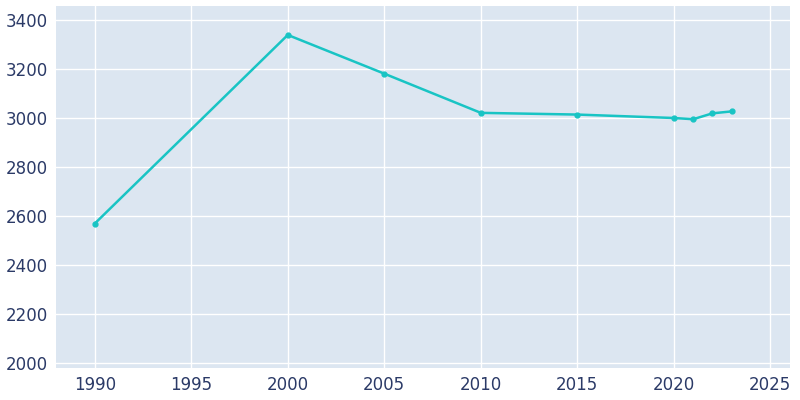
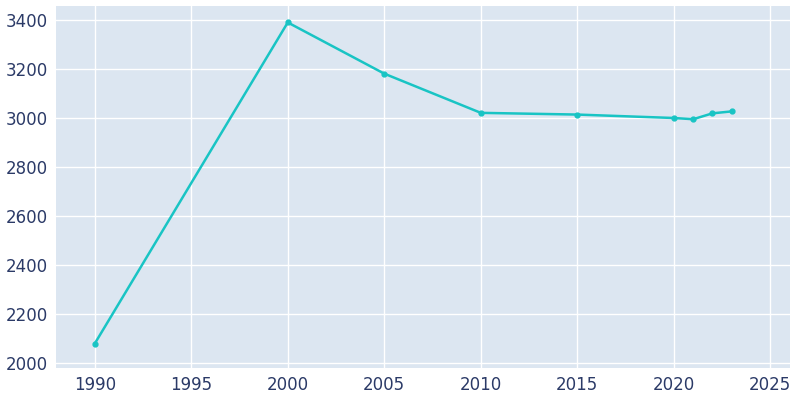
1990: 2570 -> 2080
2000: 3340 -> 3391
